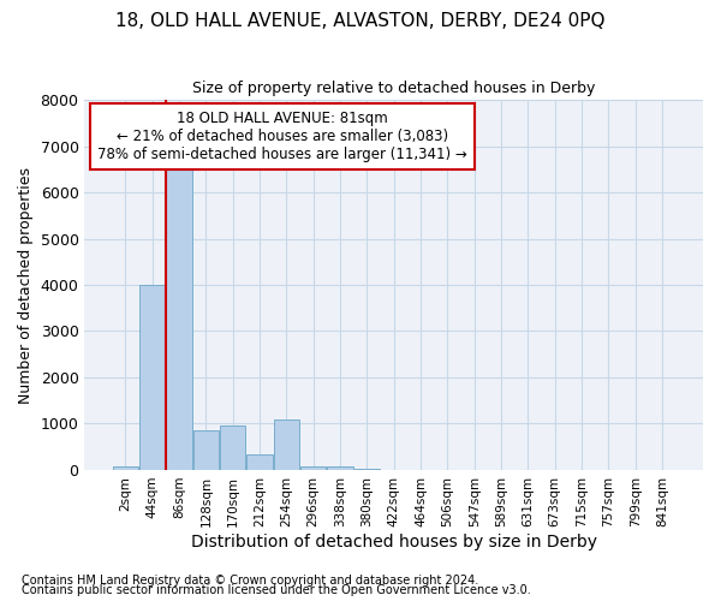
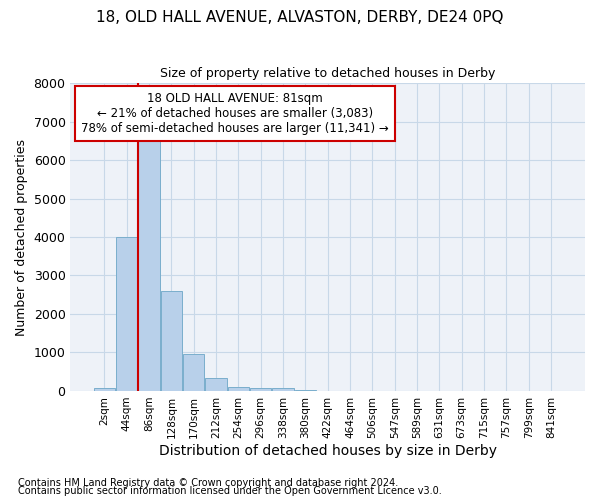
128sqm: 850 -> 2600
254sqm: 1100 -> 110
